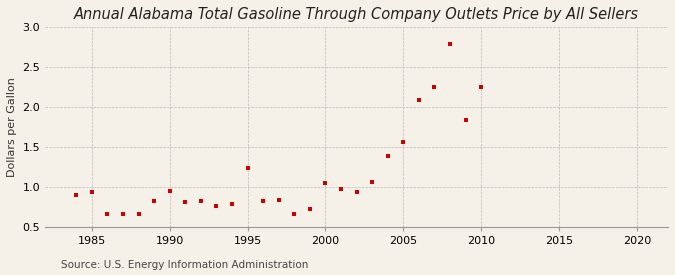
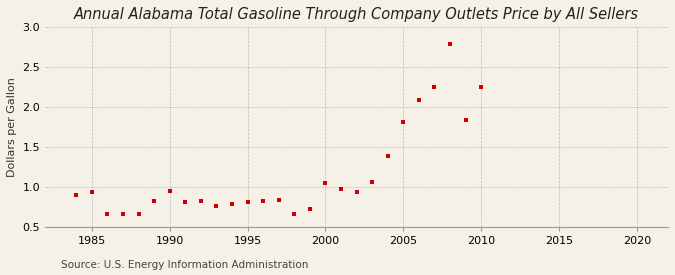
1995: 1.24 -> 0.81
2005: 1.56 -> 1.82
